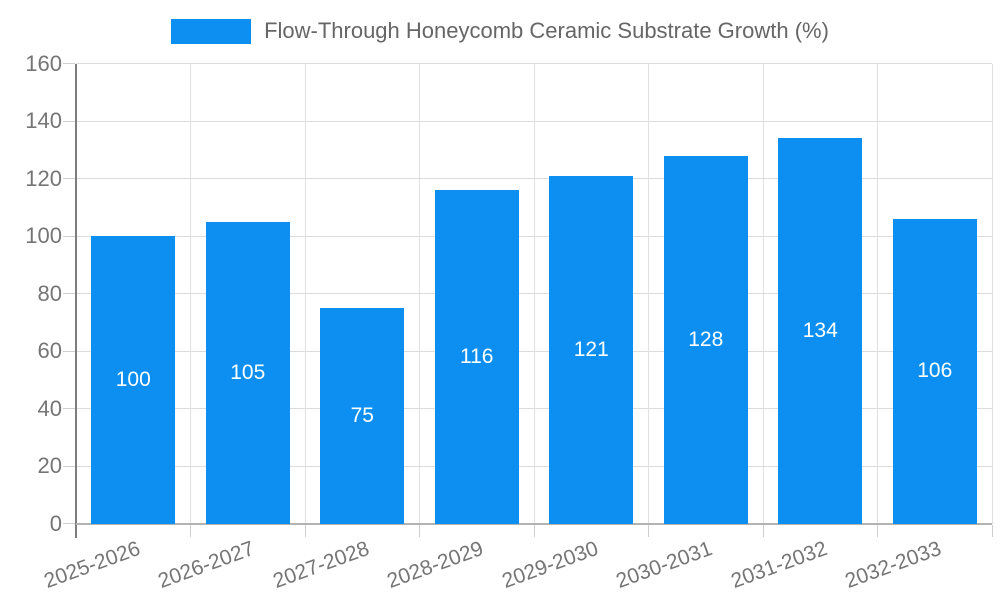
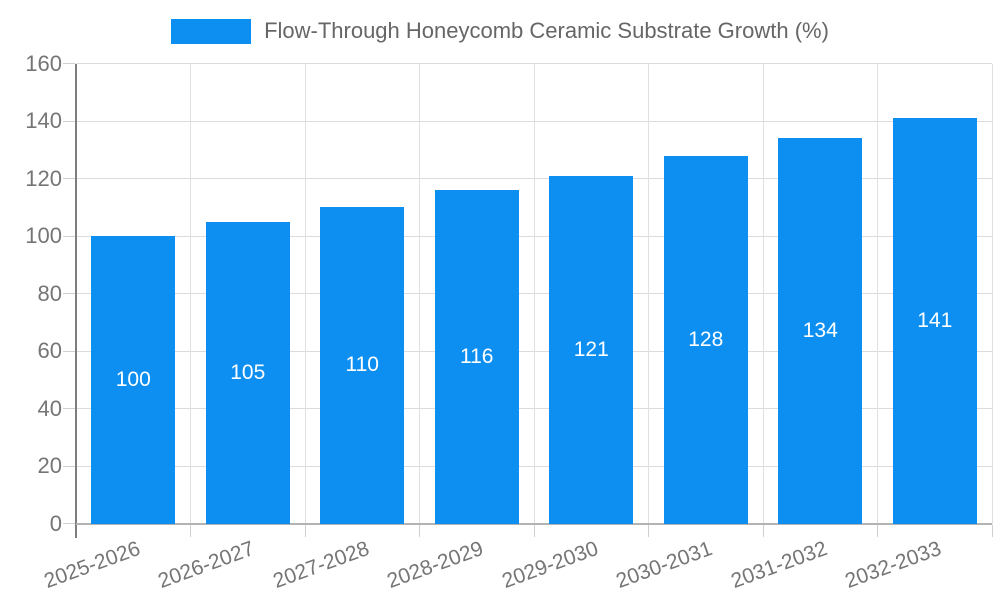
2027-2028: 75 -> 110
2032-2033: 106 -> 141
